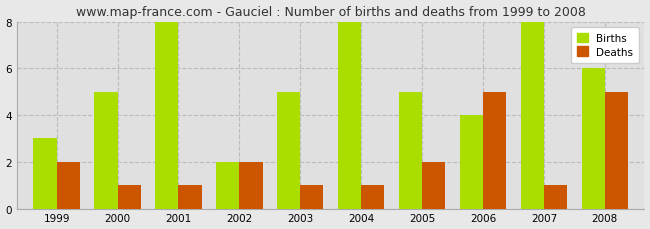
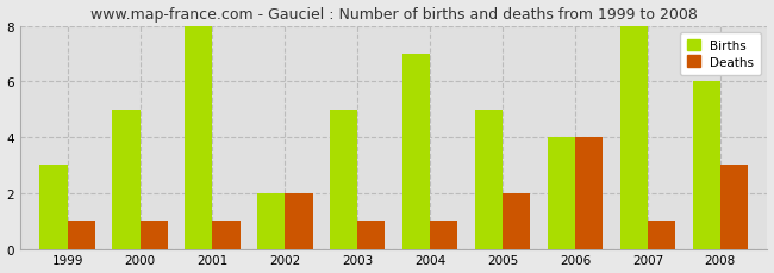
Deaths/1999: 2 -> 1
Births/2004: 8 -> 7
Deaths/2006: 5 -> 4
Deaths/2008: 5 -> 3
